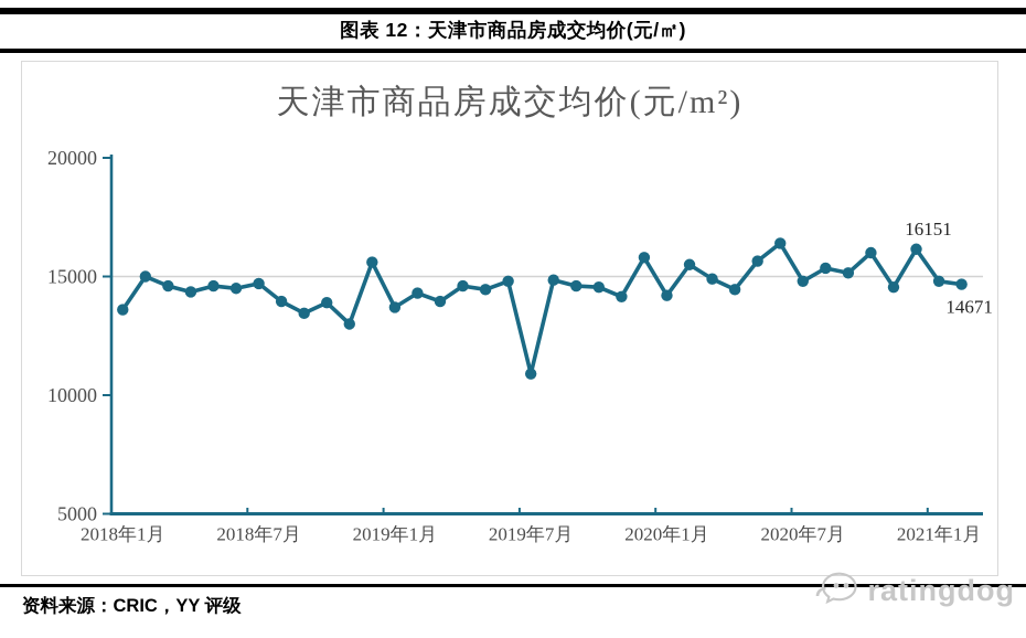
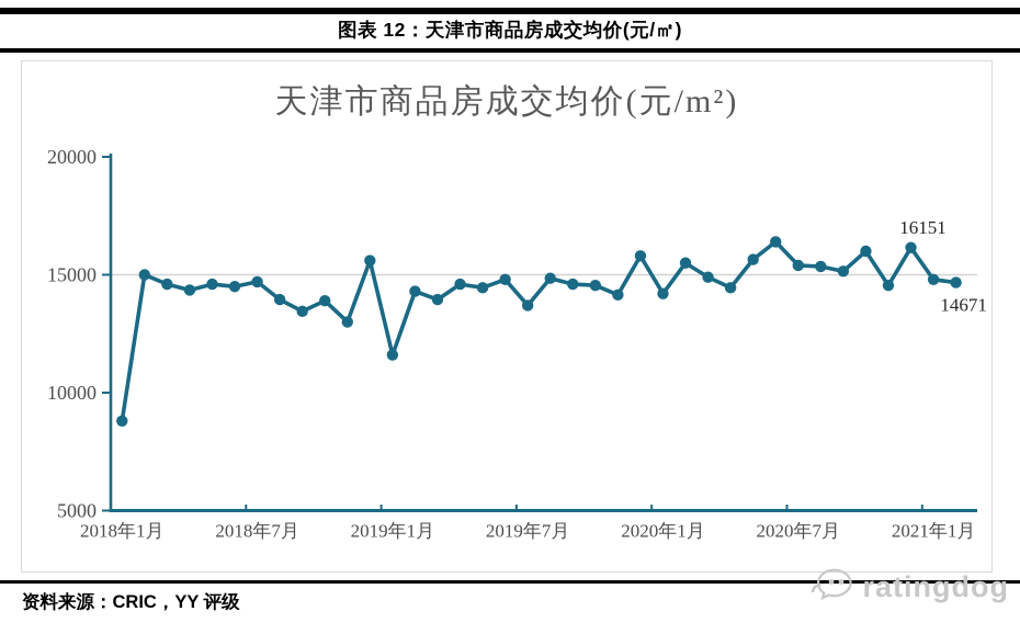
2018年1月: 13600 -> 8800
2019年1月: 13700 -> 11600
2019年7月: 10900 -> 13700
2020年7月: 14800 -> 15400
